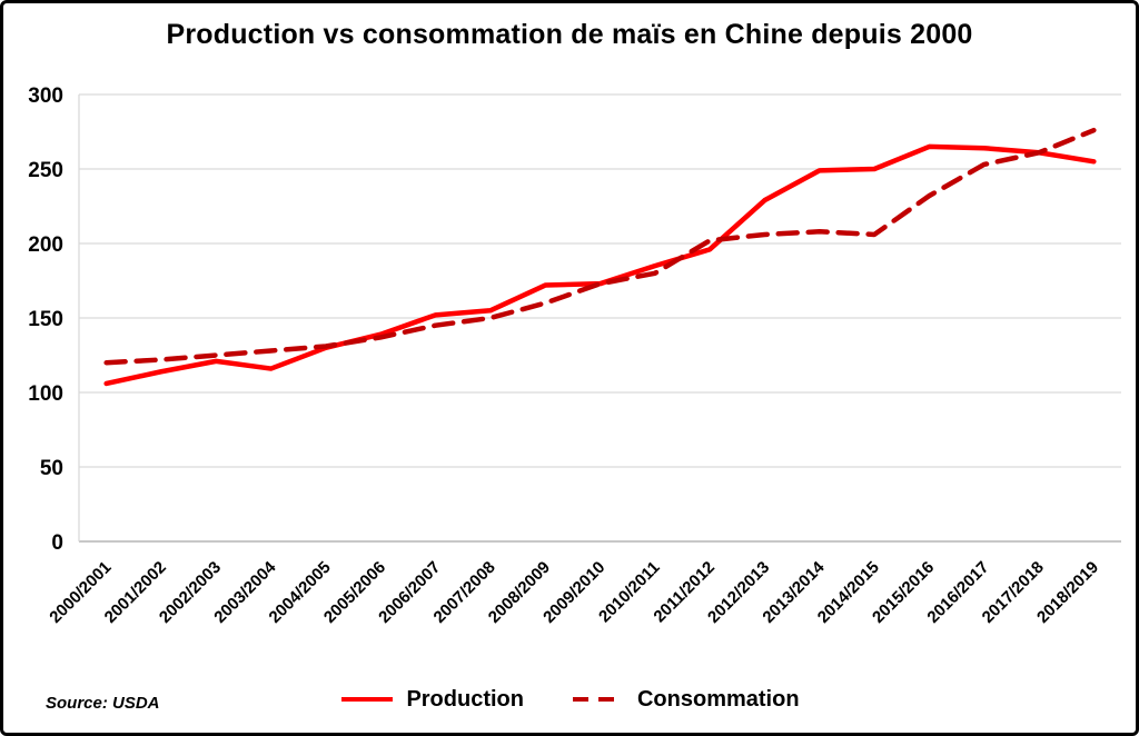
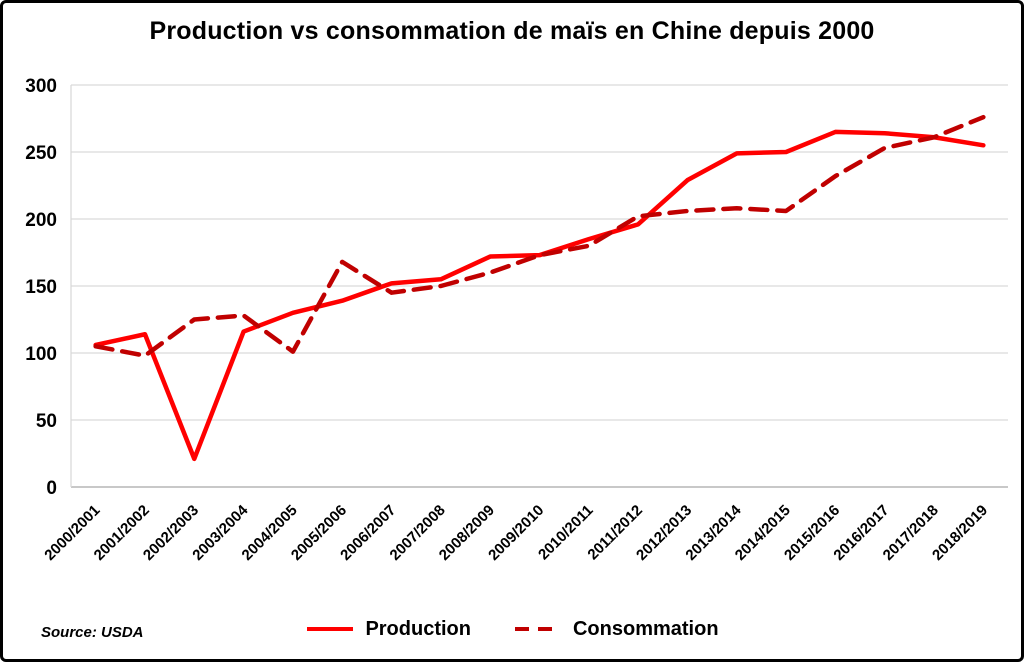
Consommation/2000/2001: 120 -> 105
Consommation/2001/2002: 122 -> 98
Production/2002/2003: 121 -> 21
Consommation/2004/2005: 131 -> 101
Consommation/2005/2006: 137 -> 168
